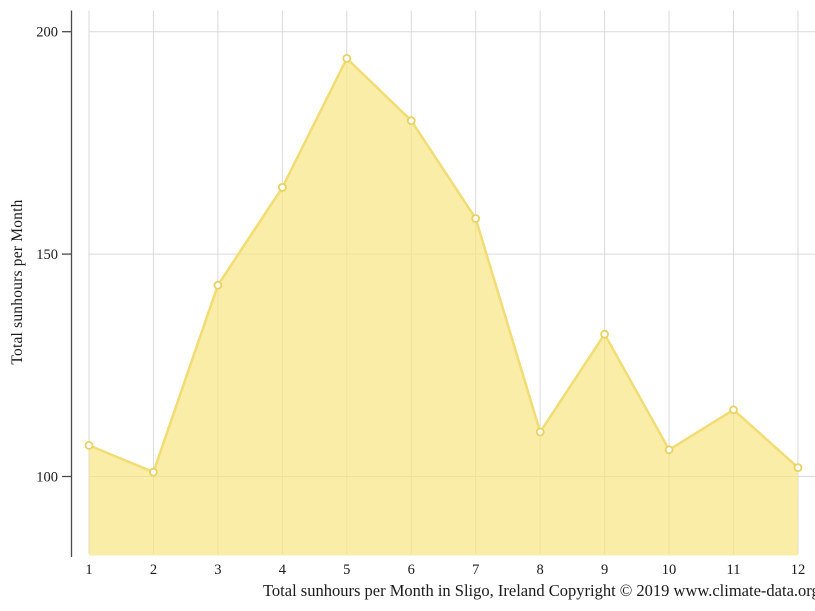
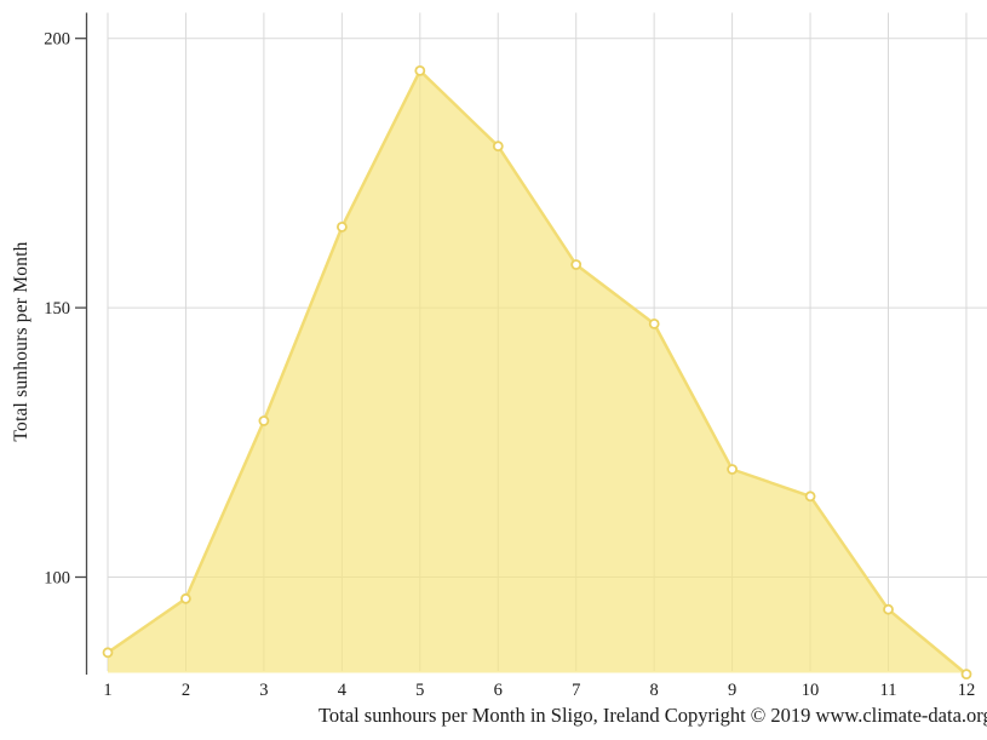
1: 107 -> 86
2: 101 -> 96
3: 143 -> 129
8: 110 -> 147
9: 132 -> 120
10: 106 -> 115
11: 115 -> 94
12: 102 -> 82
